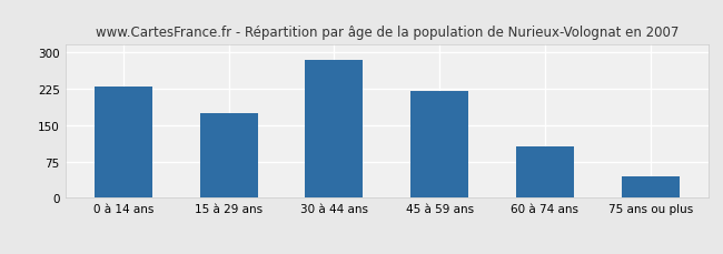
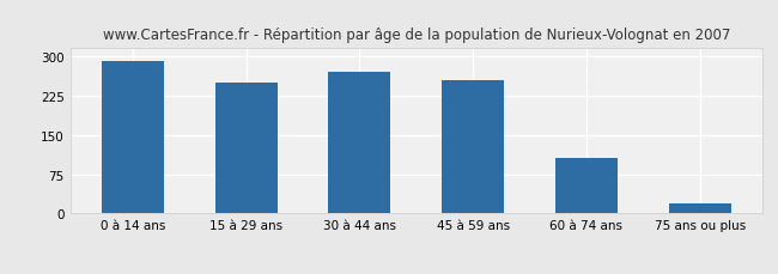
0 à 14 ans: 230 -> 290
15 à 29 ans: 175 -> 250
30 à 44 ans: 285 -> 270
45 à 59 ans: 220 -> 255
75 ans ou plus: 45 -> 20
